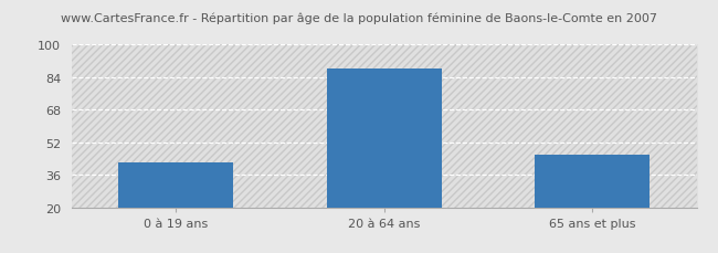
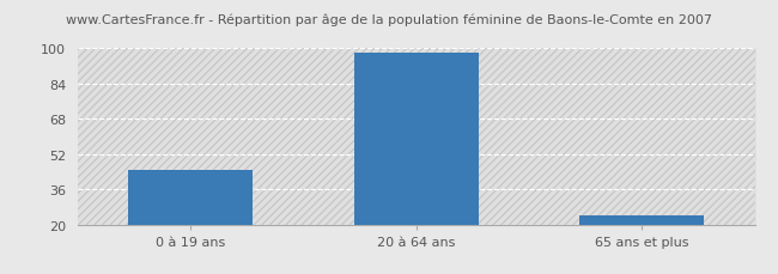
0 à 19 ans: 42 -> 45
20 à 64 ans: 88 -> 98
65 ans et plus: 46 -> 24
